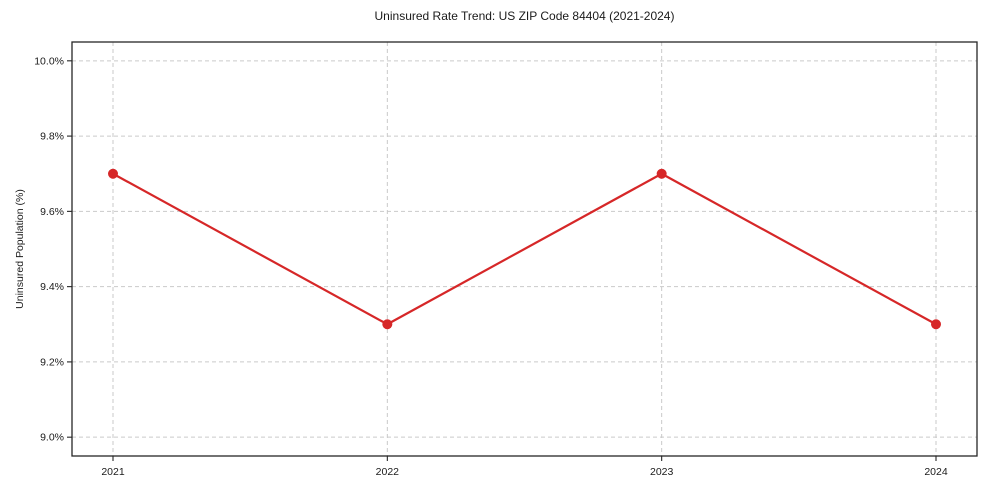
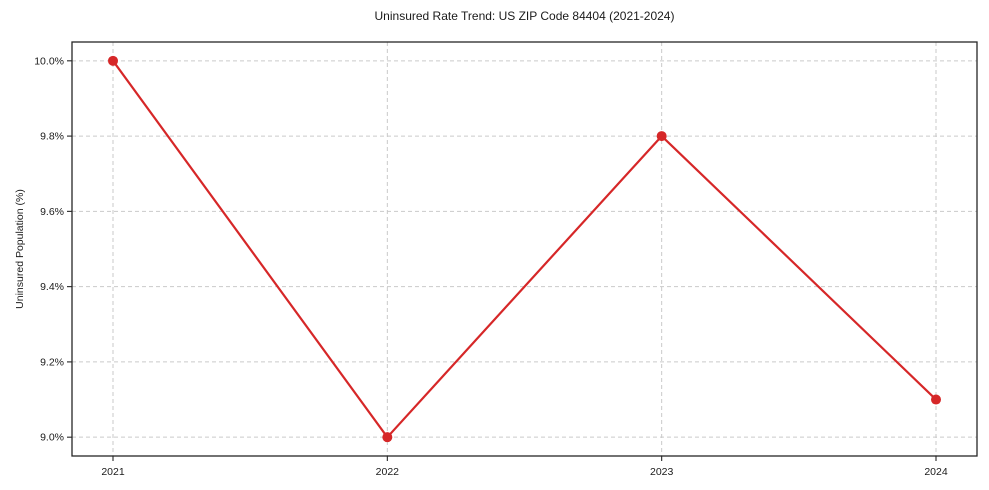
2021: 9.7% -> 10.0%
2022: 9.3% -> 9.0%
2023: 9.7% -> 9.8%
2024: 9.3% -> 9.1%
